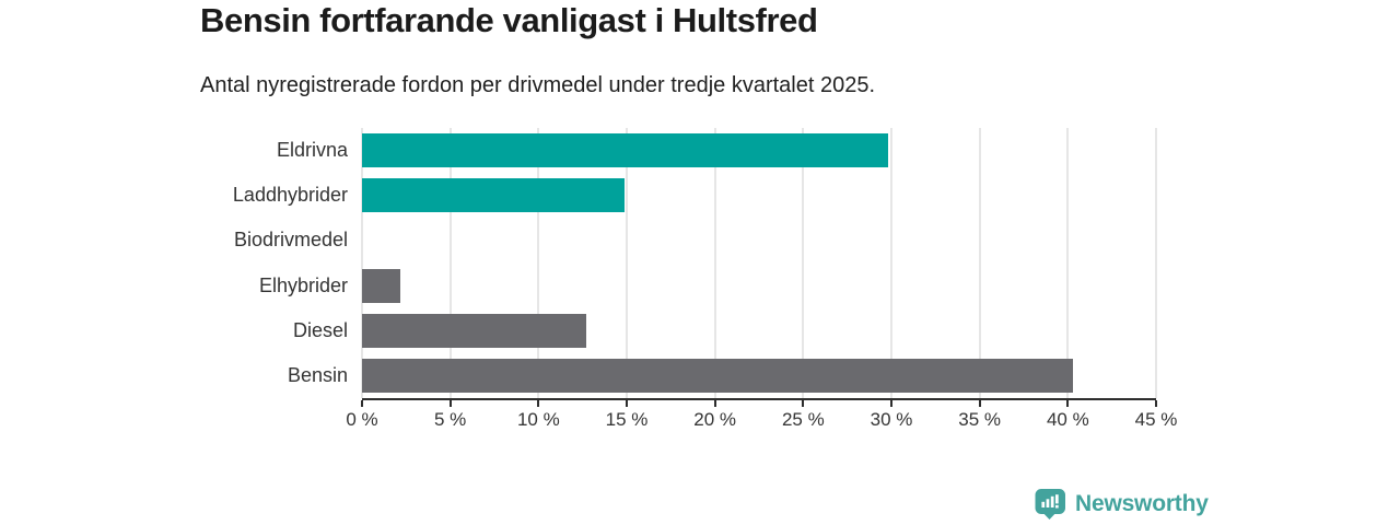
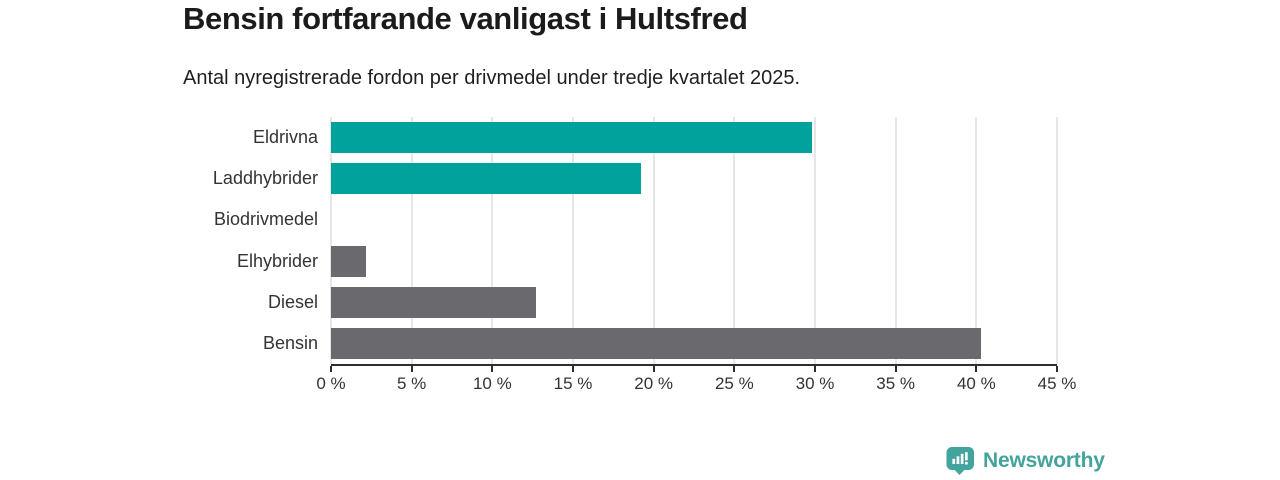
Laddhybrider: 14.9% -> 19.2%
